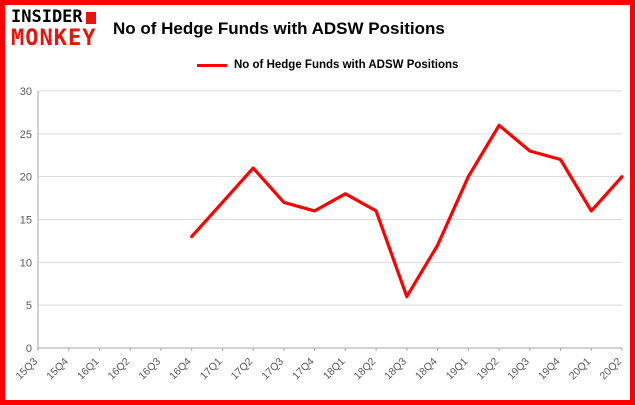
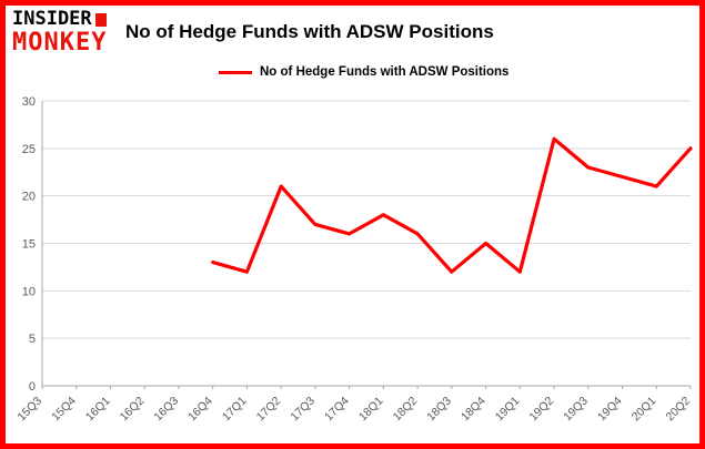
17Q1: 17 -> 12
18Q3: 6 -> 12
18Q4: 12 -> 15
19Q1: 20 -> 12
20Q1: 16 -> 21
20Q2: 20 -> 25
